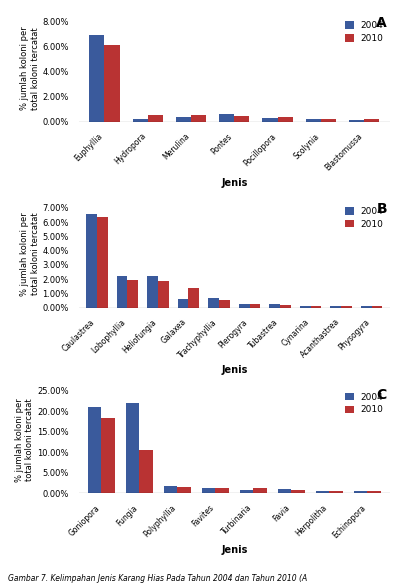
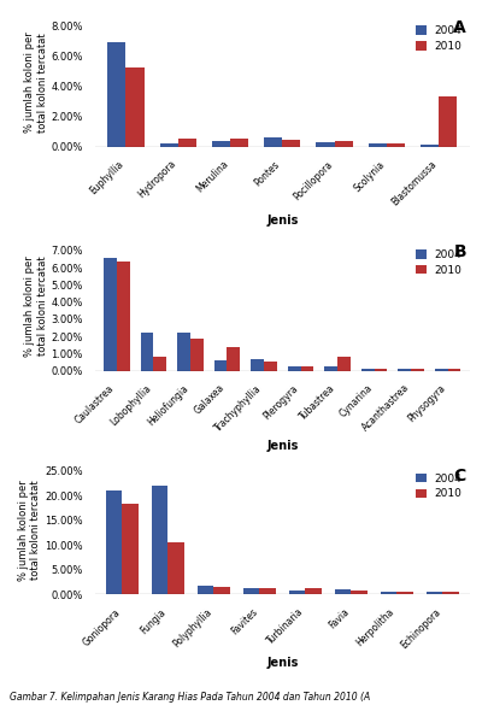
2010/Euphyllia: 6.1% -> 5.2%
2010/Blastomussa: 0.2% -> 3.3%
2010/Lobophyllia: 1.9% -> 0.8%
2010/Tubastrea: 0.2% -> 0.8%
